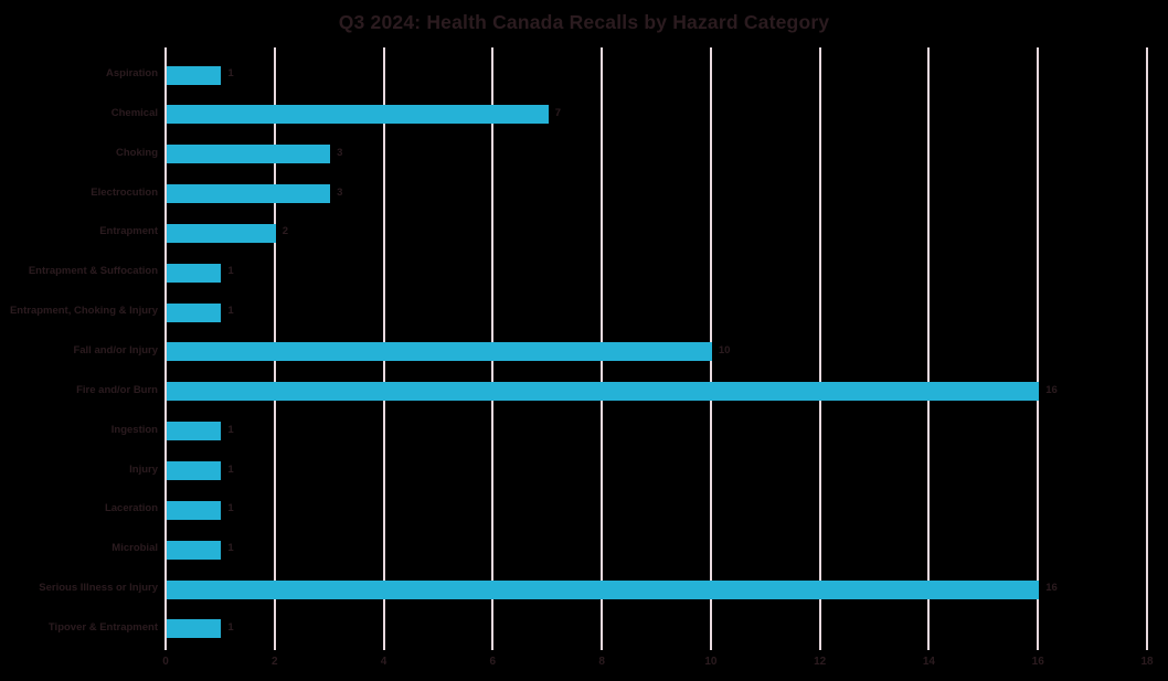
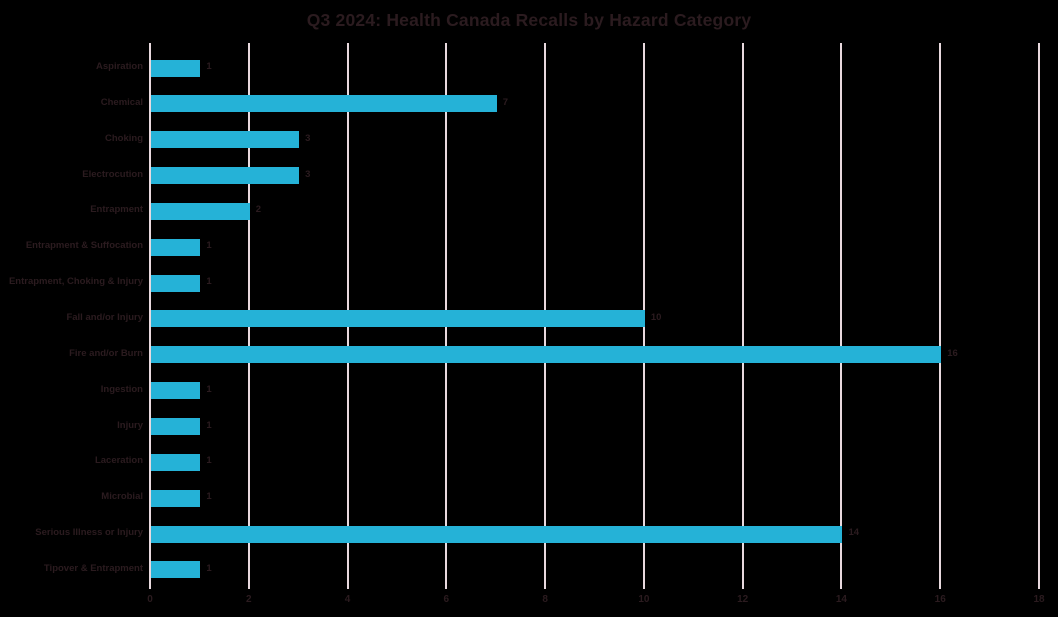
Serious Illness or Injury: 16 -> 14
